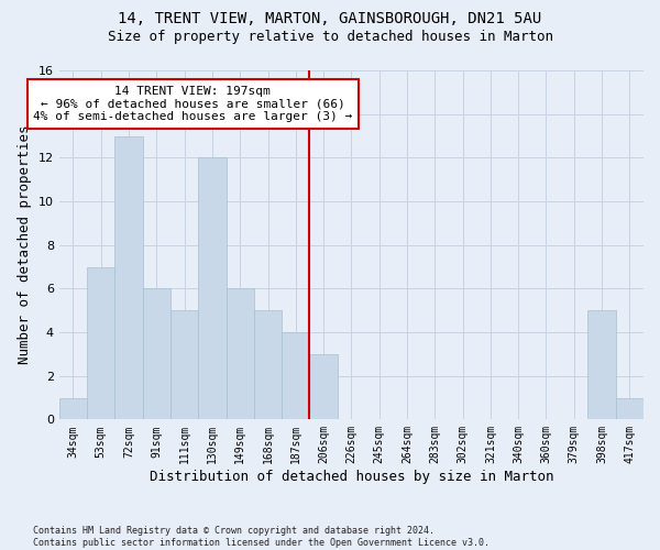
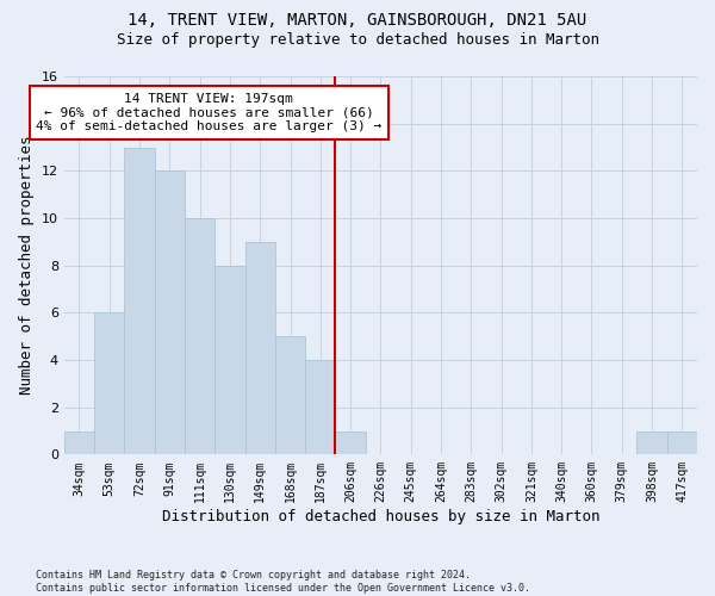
53sqm: 7 -> 6
91sqm: 6 -> 12
111sqm: 5 -> 10
130sqm: 12 -> 8
149sqm: 6 -> 9
206sqm: 3 -> 1
398sqm: 5 -> 1
